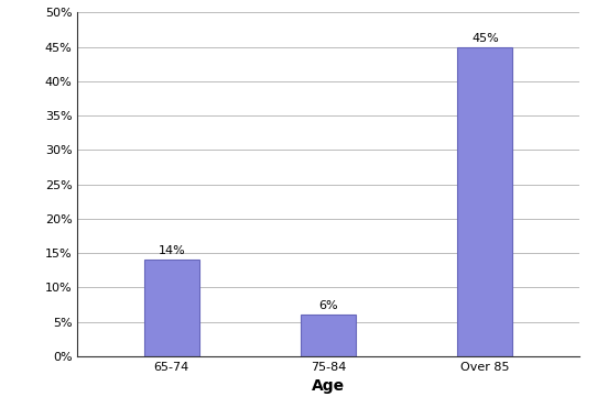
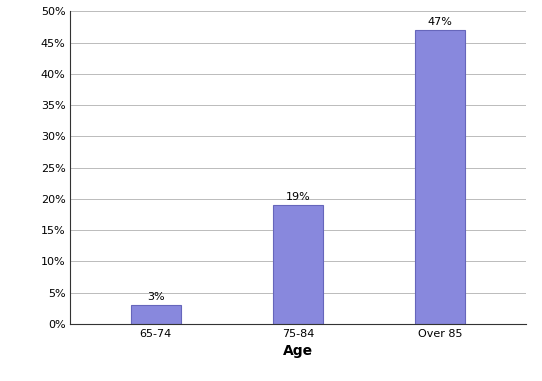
65-74: 14% -> 3%
75-84: 6% -> 19%
Over 85: 45% -> 47%
